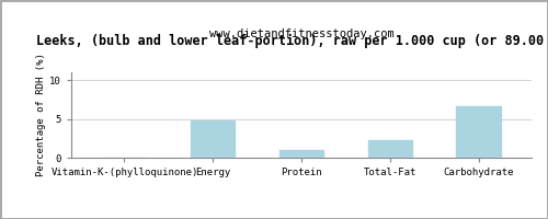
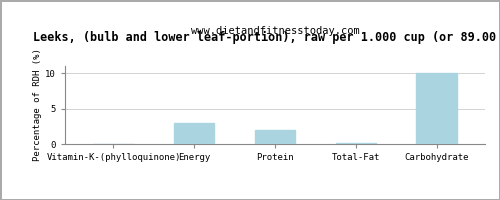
Energy: 4.8 -> 3.0
Protein: 1.0 -> 2.0
Total-Fat: 2.2 -> 0.1
Carbohydrate: 6.6 -> 10.0
